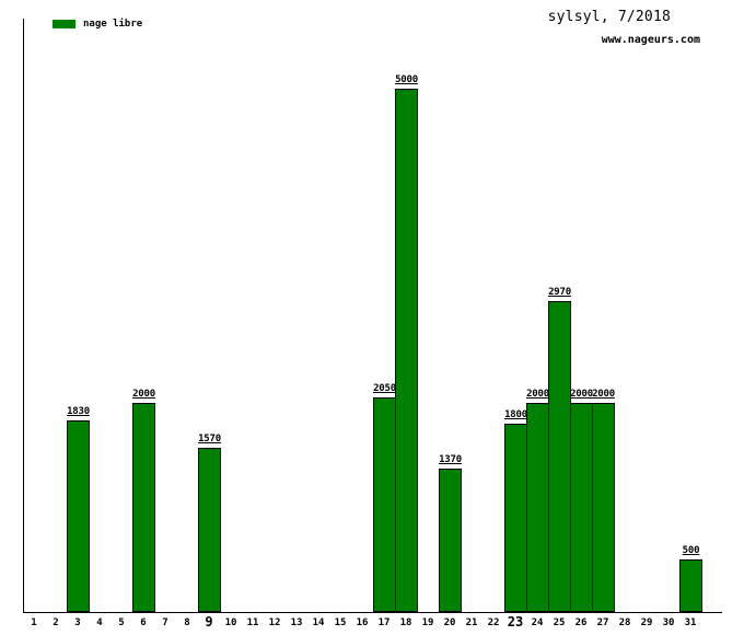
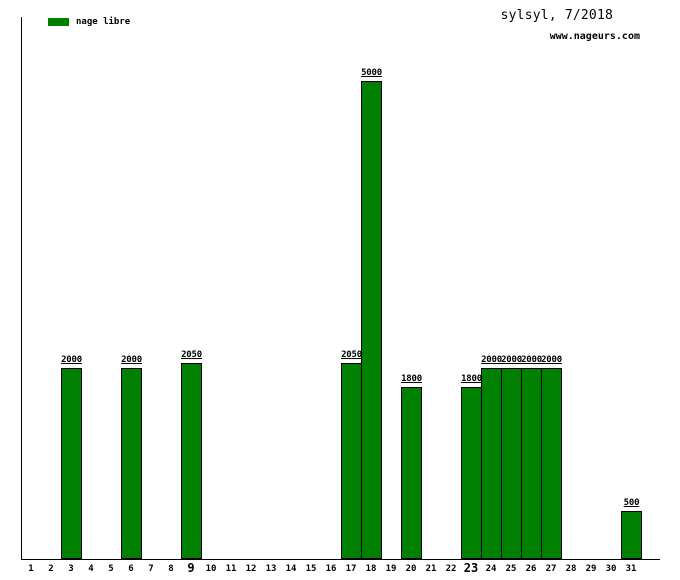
3: 1830 -> 2000
9: 1570 -> 2050
20: 1370 -> 1800
25: 2970 -> 2000
